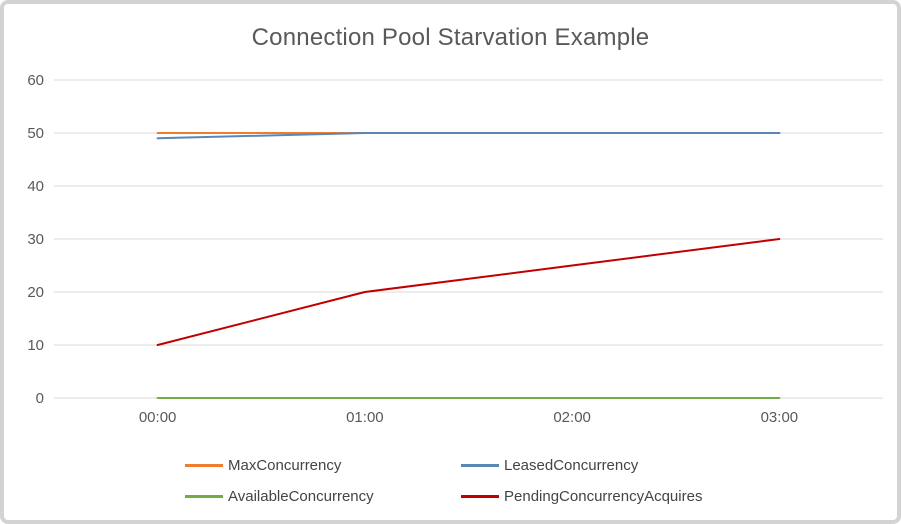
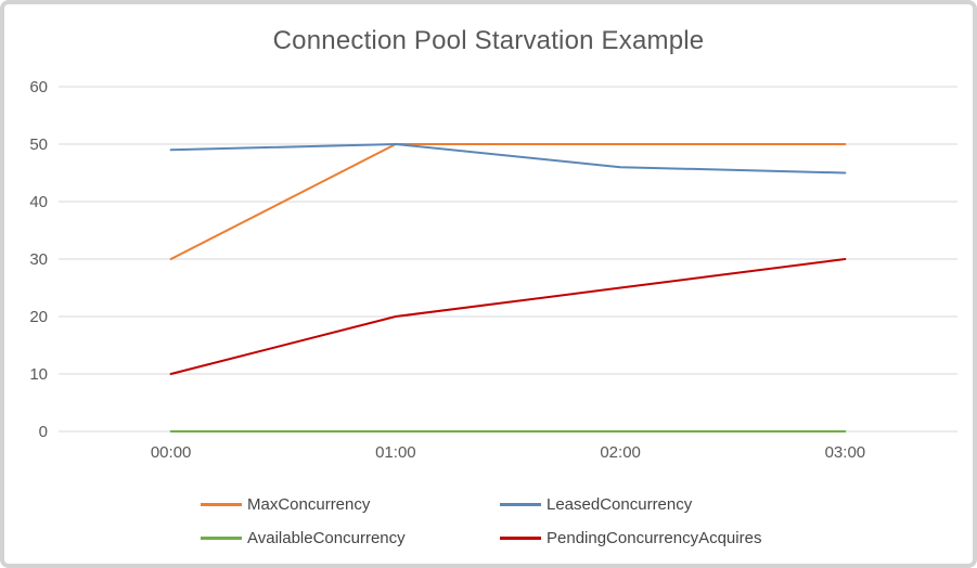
MaxConcurrency/00:00: 50 -> 30
LeasedConcurrency/02:00: 50 -> 46
LeasedConcurrency/03:00: 50 -> 45
